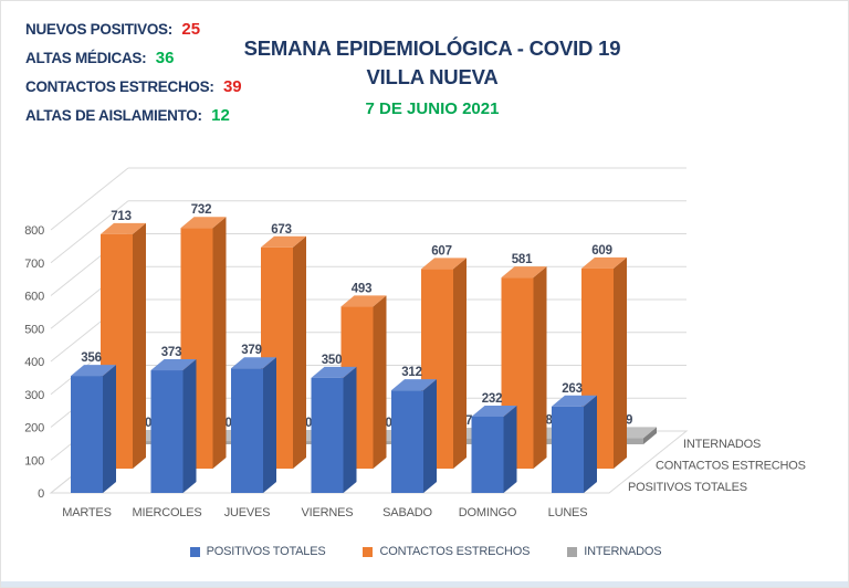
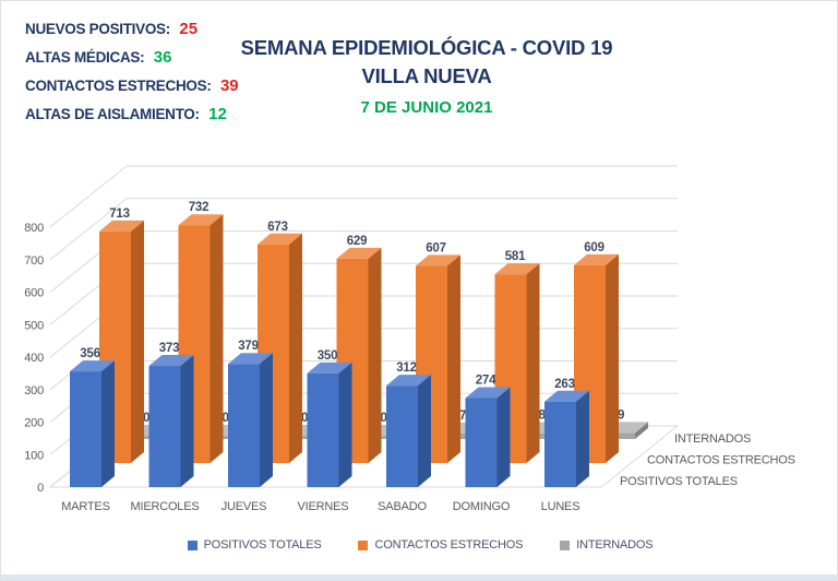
CONTACTOS ESTRECHOS/VIERNES: 493 -> 629
POSITIVOS TOTALES/DOMINGO: 232 -> 274
